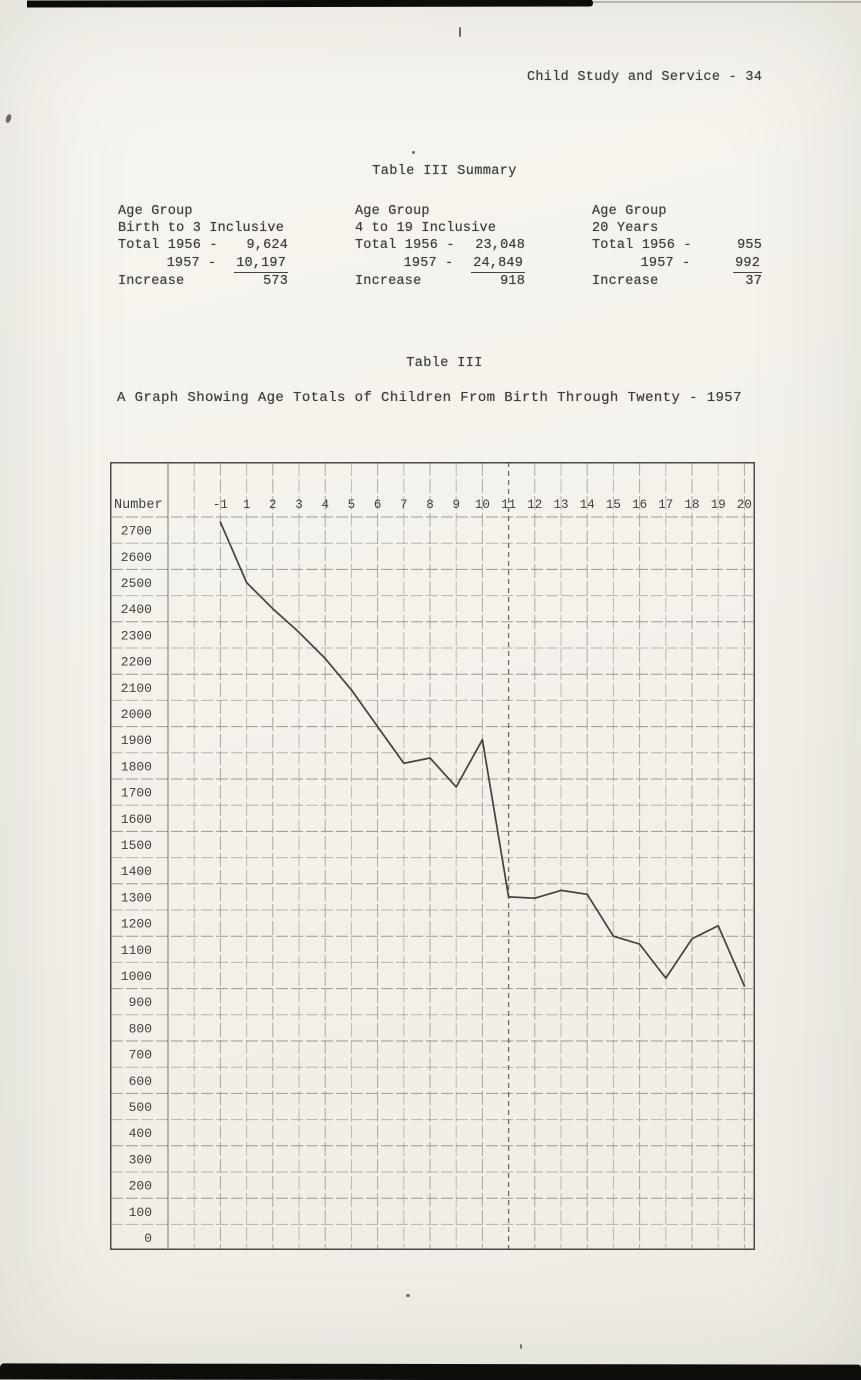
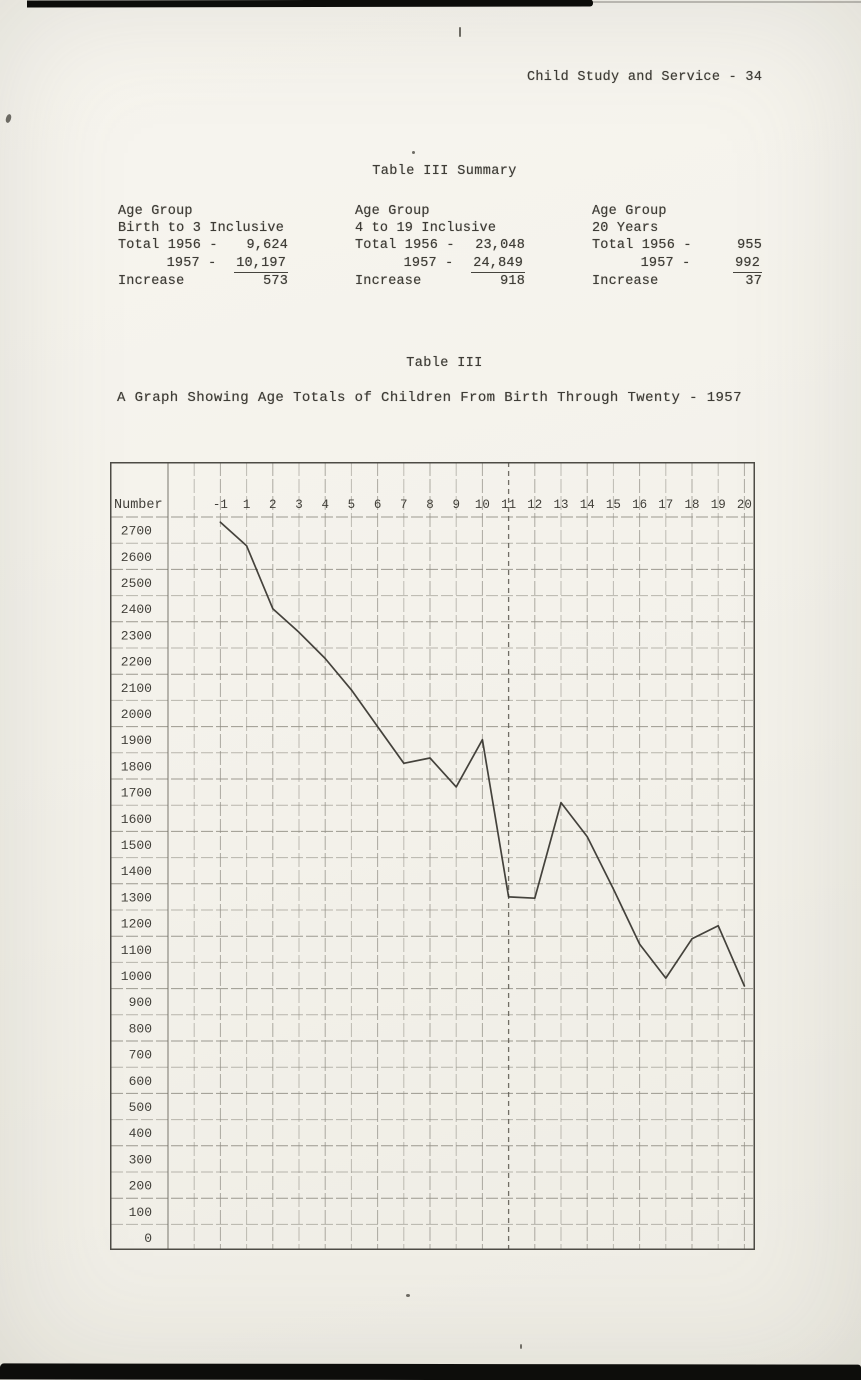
1: 2500 -> 2640
13: 1320 -> 1660
14: 1310 -> 1530
15: 1150 -> 1330
